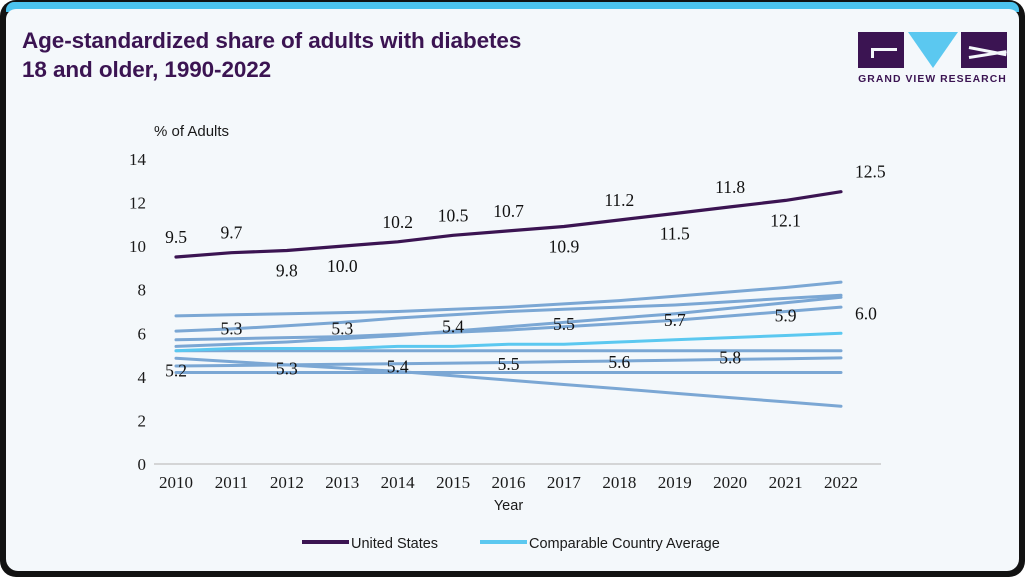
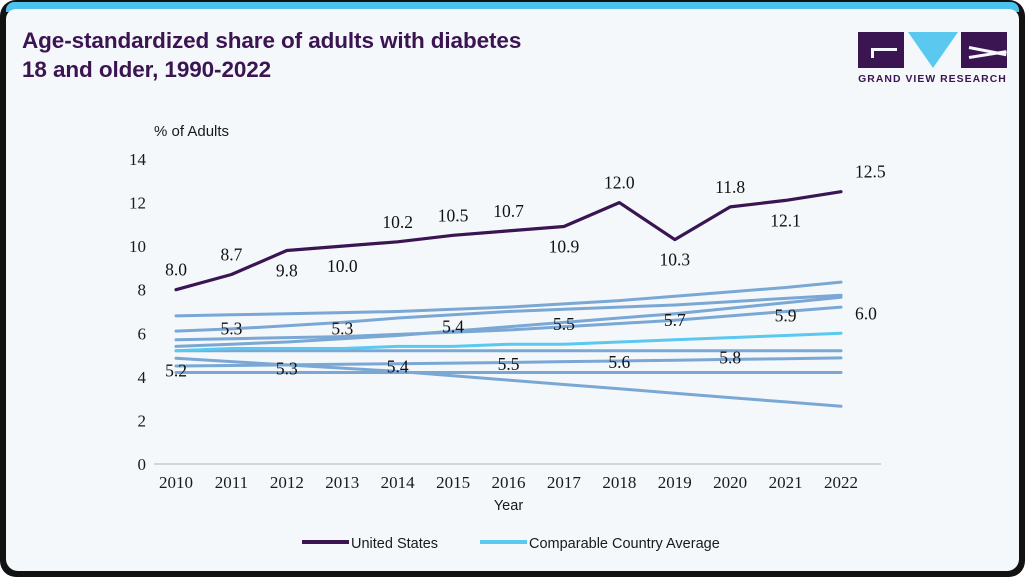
United States/2010: 9.5 -> 8.0
United States/2011: 9.7 -> 8.7
United States/2018: 11.2 -> 12.0
United States/2019: 11.5 -> 10.3
